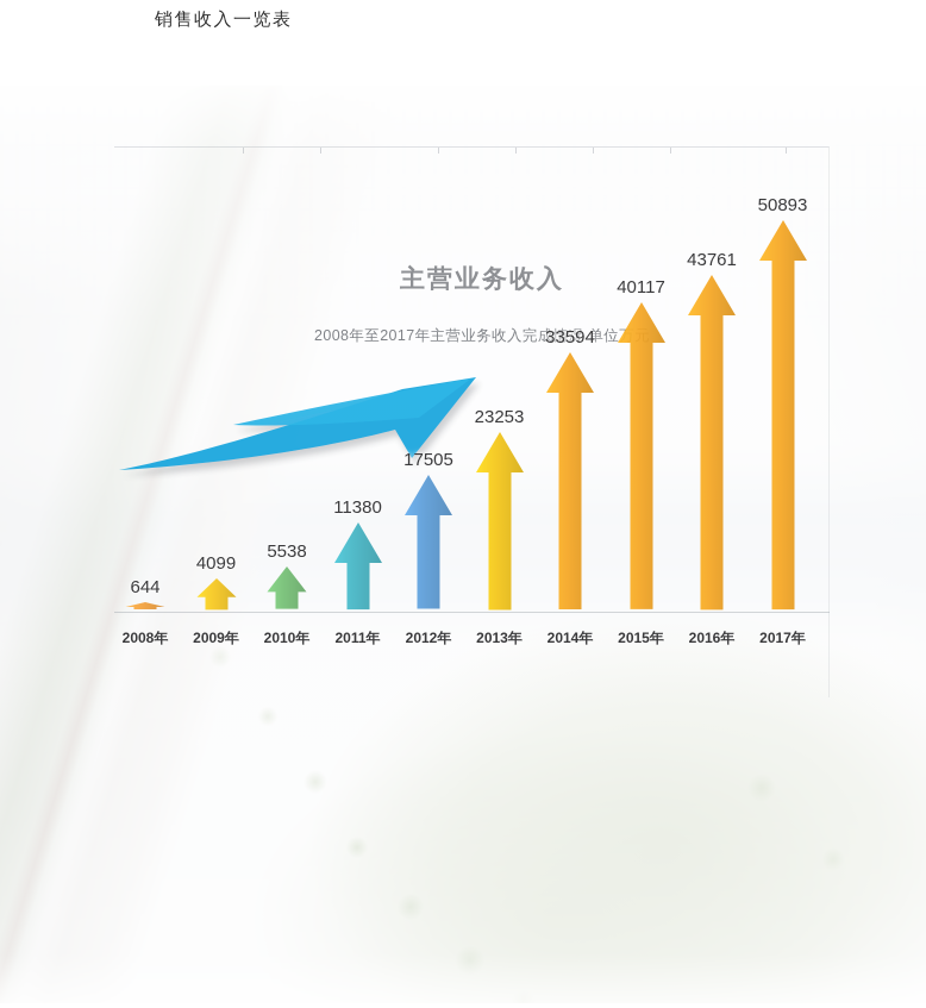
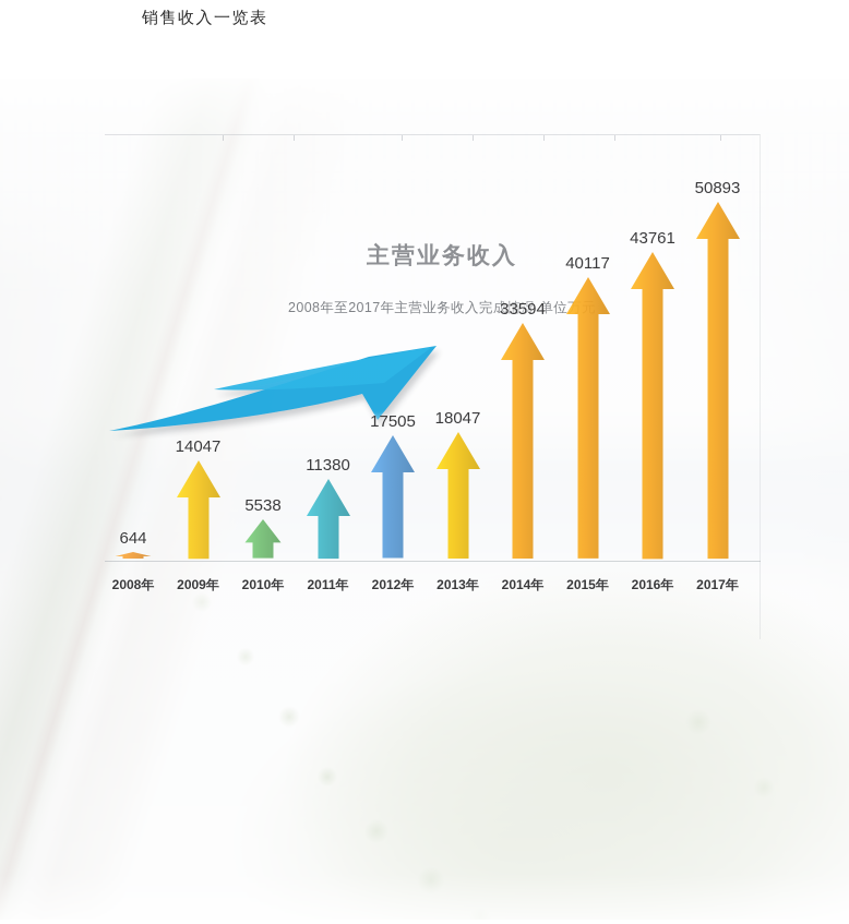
2009年: 4099 -> 14047
2013年: 23253 -> 18047
